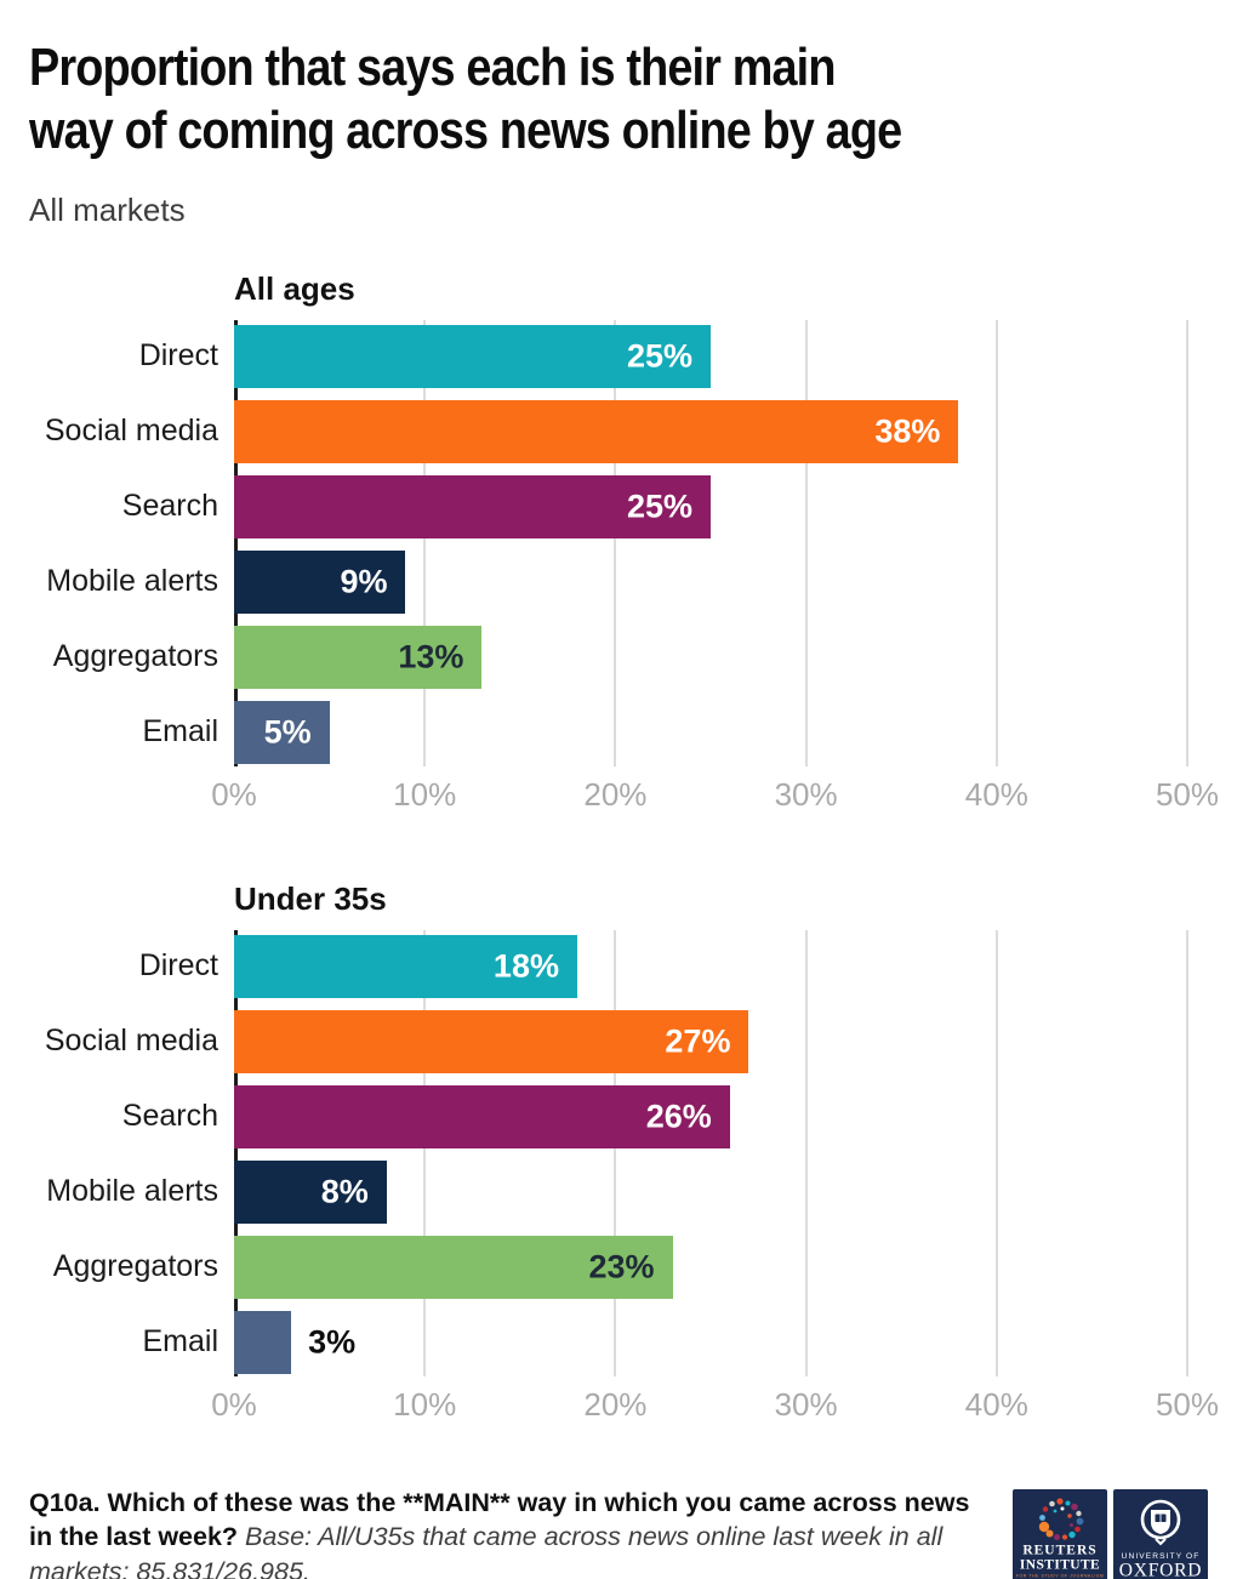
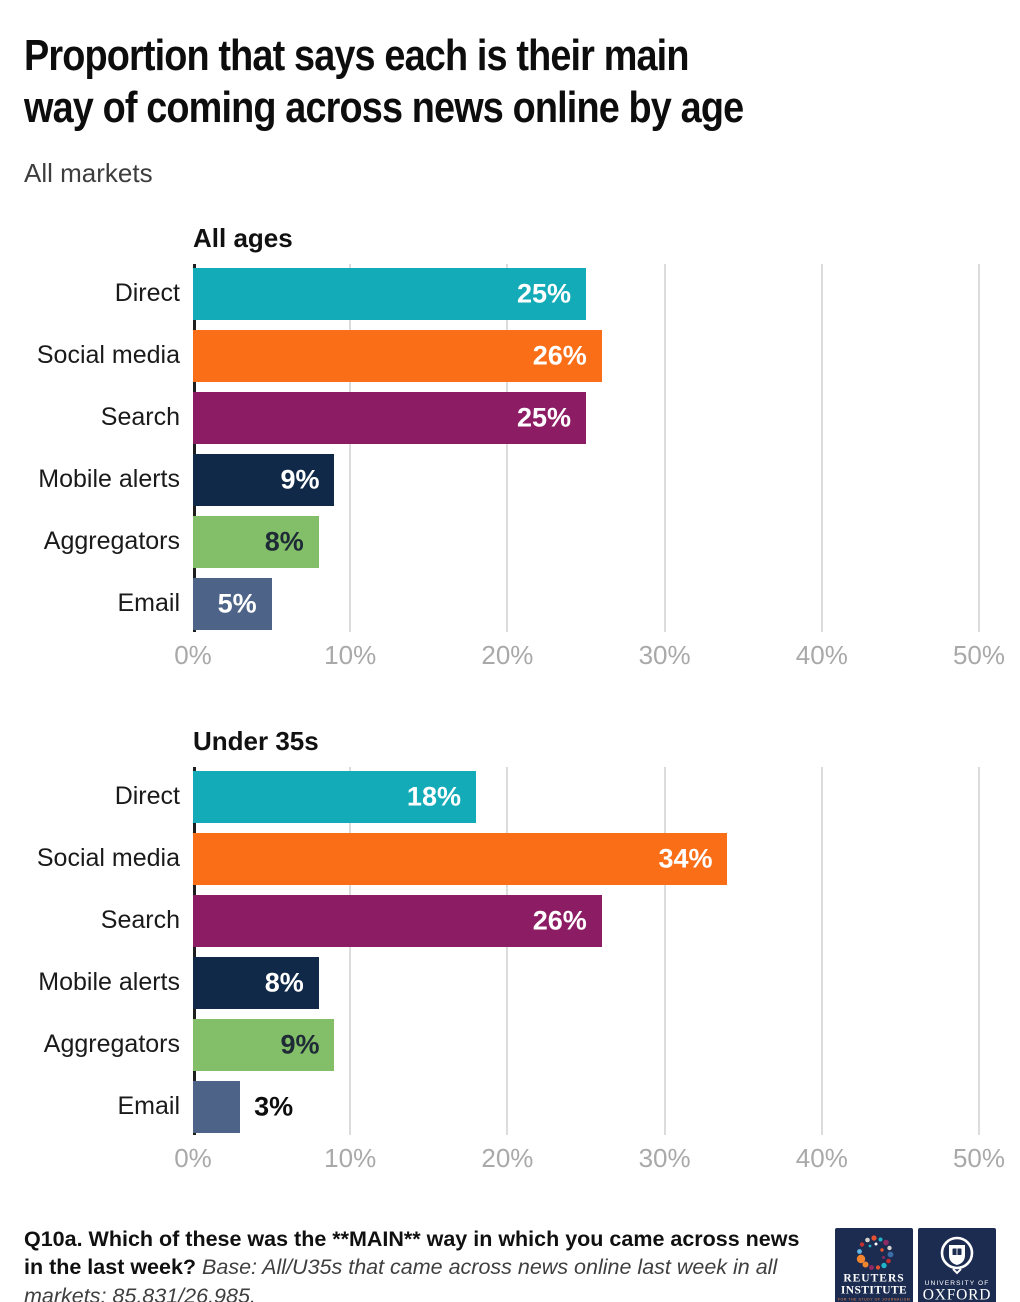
All ages/Social media: 38% -> 26%
All ages/Aggregators: 13% -> 8%
Under 35s/Social media: 27% -> 34%
Under 35s/Aggregators: 23% -> 9%
